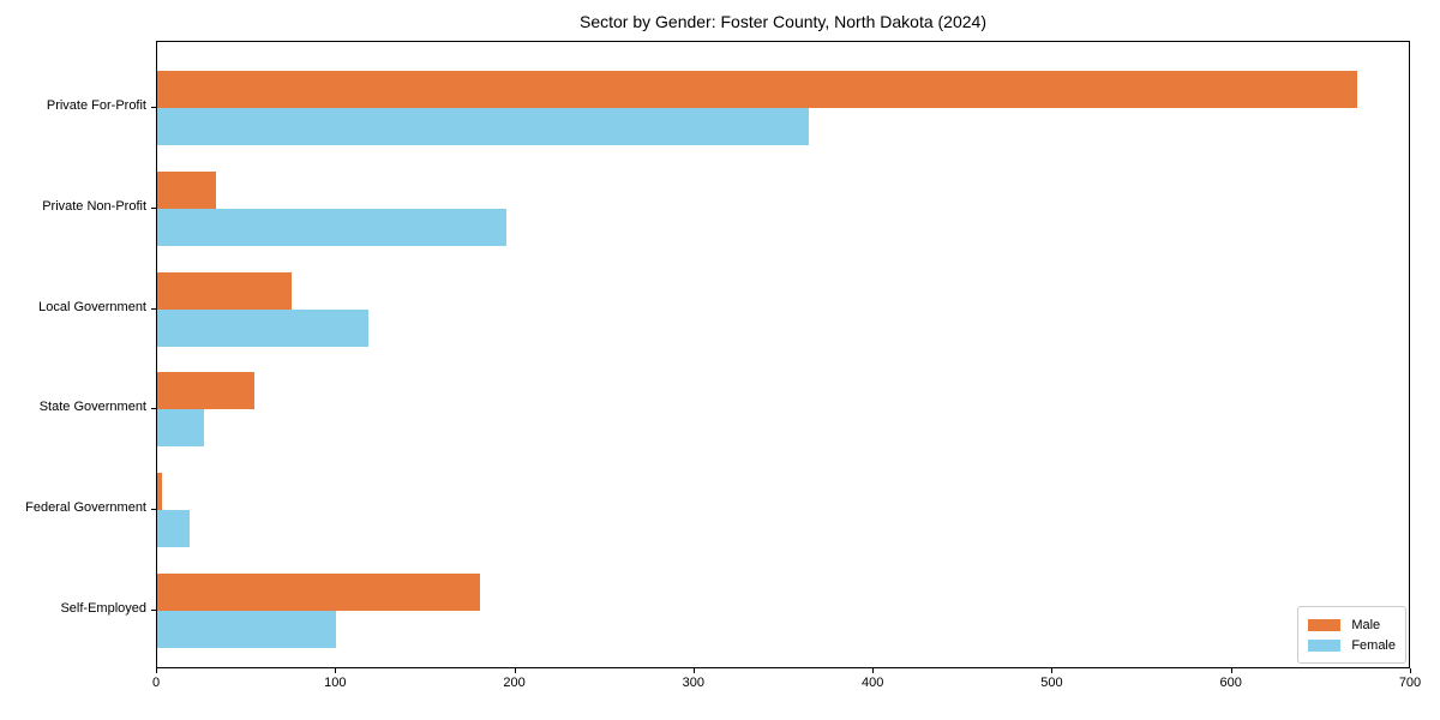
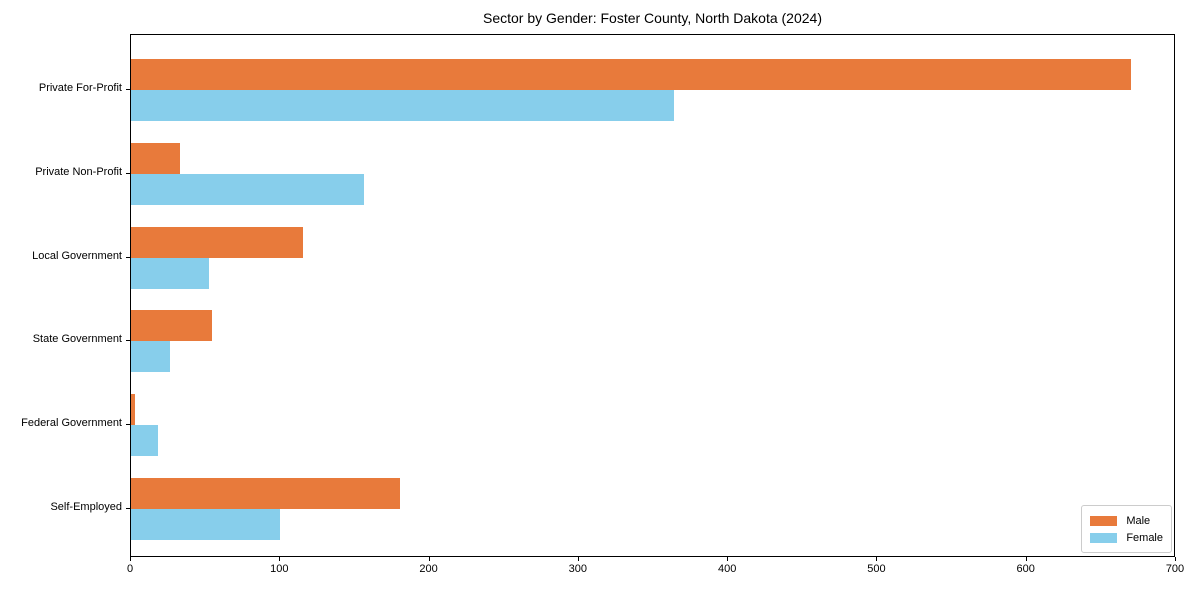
Female/Private Non-Profit: 195 -> 156
Male/Local Government: 75 -> 115
Female/Local Government: 118 -> 52
